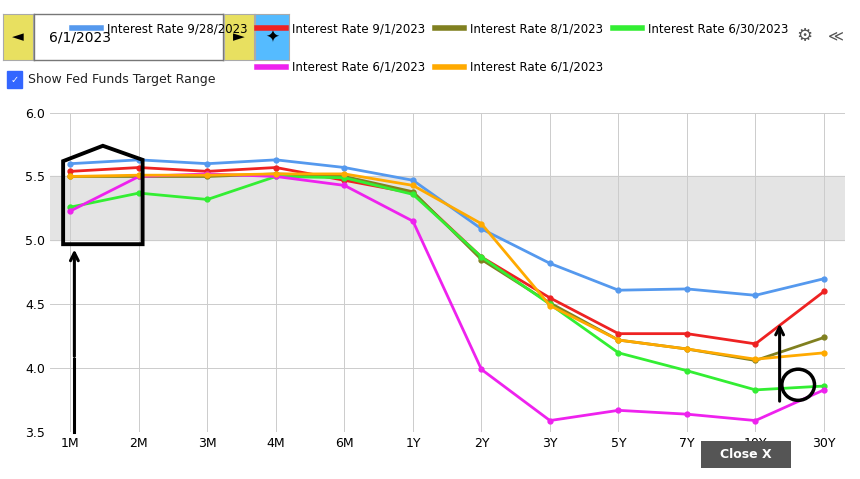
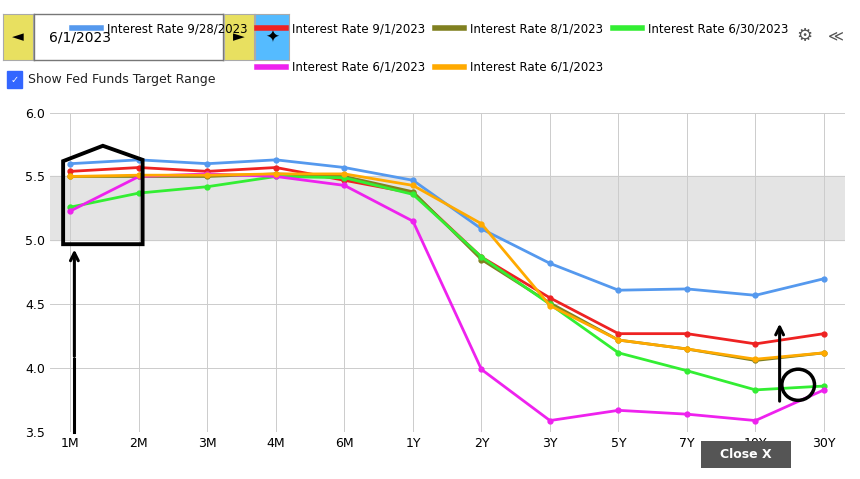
Interest Rate 6/30/2023/3M: 5.32 -> 5.42
Interest Rate 9/1/2023/30Y: 4.60 -> 4.27
Interest Rate 8/1/2023/30Y: 4.24 -> 4.12
